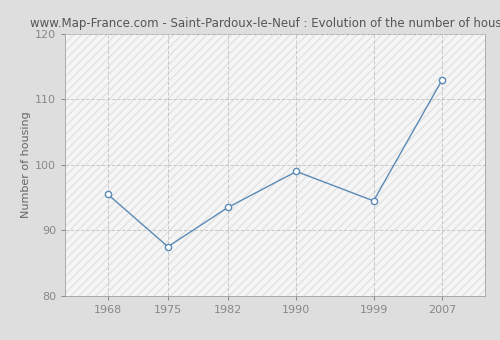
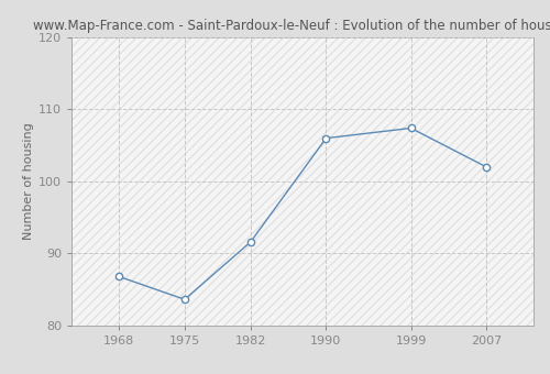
1968: 95.5 -> 86.8
1975: 87.5 -> 83.6
1982: 93.5 -> 91.6
1990: 99.0 -> 106.0
1999: 94.5 -> 107.4
2007: 113.0 -> 102.0
